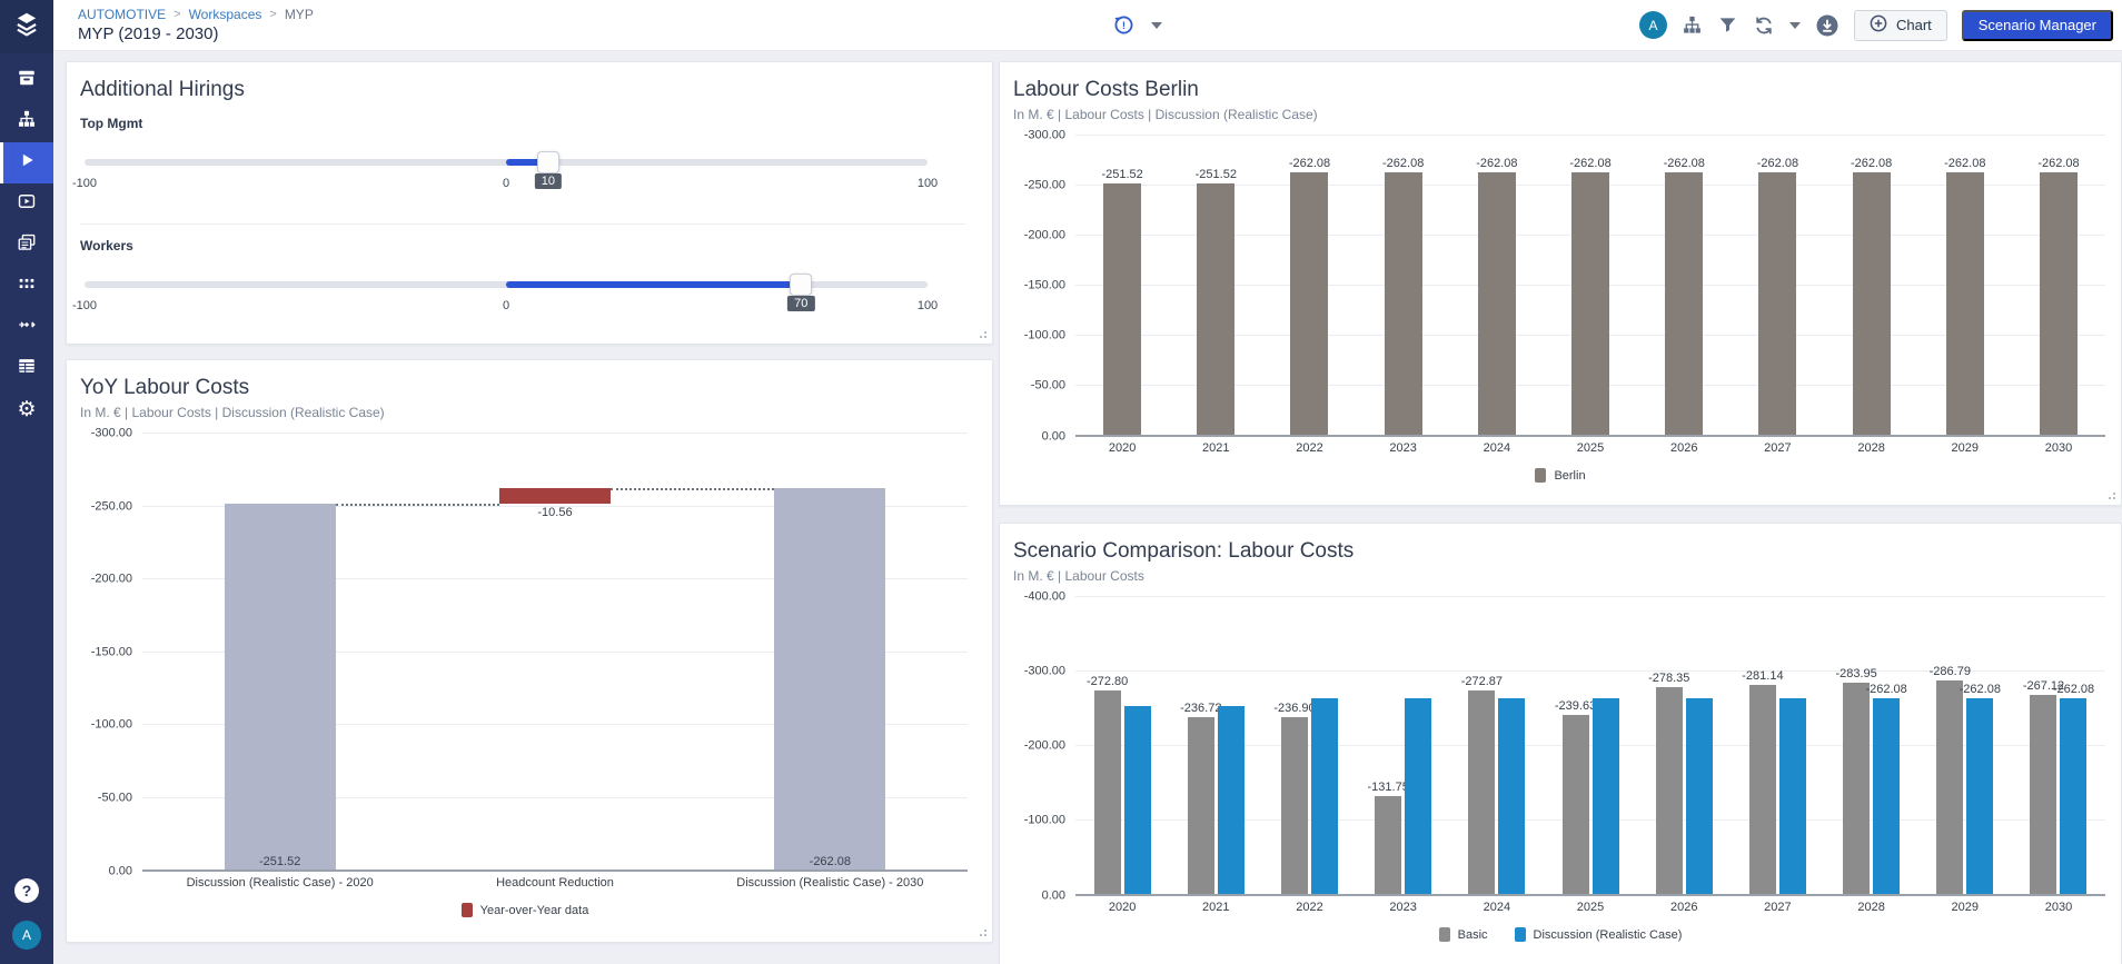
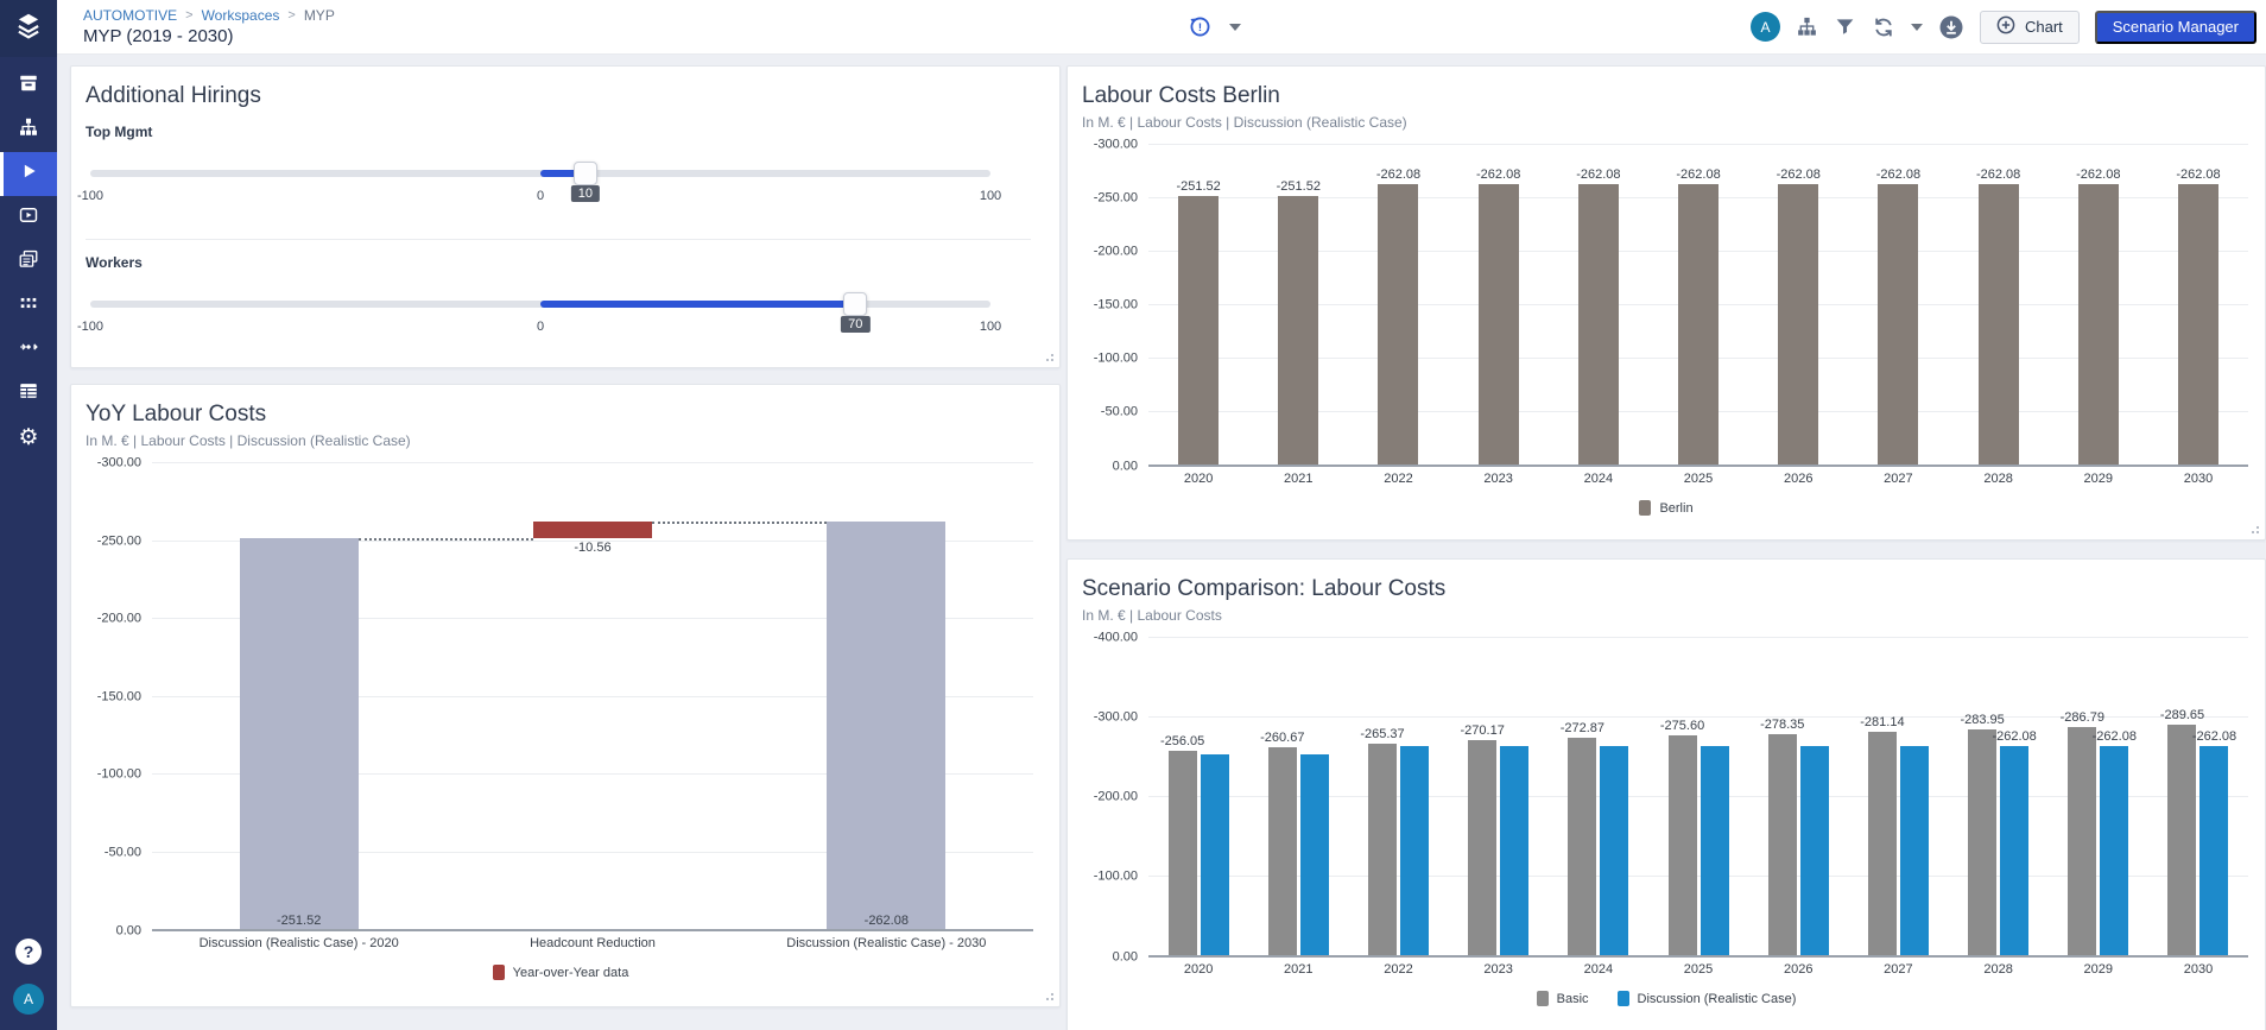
Scenario Comparison: Labour Costs/Basic/2020: -272.80 -> -256.05
Scenario Comparison: Labour Costs/Basic/2021: -236.72 -> -260.67
Scenario Comparison: Labour Costs/Basic/2022: -236.90 -> -265.37
Scenario Comparison: Labour Costs/Basic/2023: -131.75 -> -270.17
Scenario Comparison: Labour Costs/Basic/2025: -239.63 -> -275.60
Scenario Comparison: Labour Costs/Basic/2030: -267.12 -> -289.65
